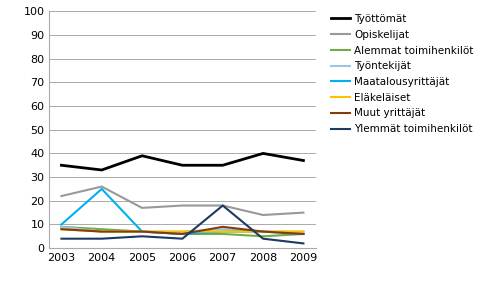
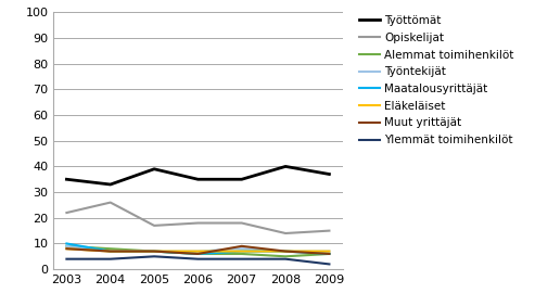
Maatalousyrittäjät/2004: 25 -> 7
Ylemmät toimihenkilöt/2007: 18 -> 4
